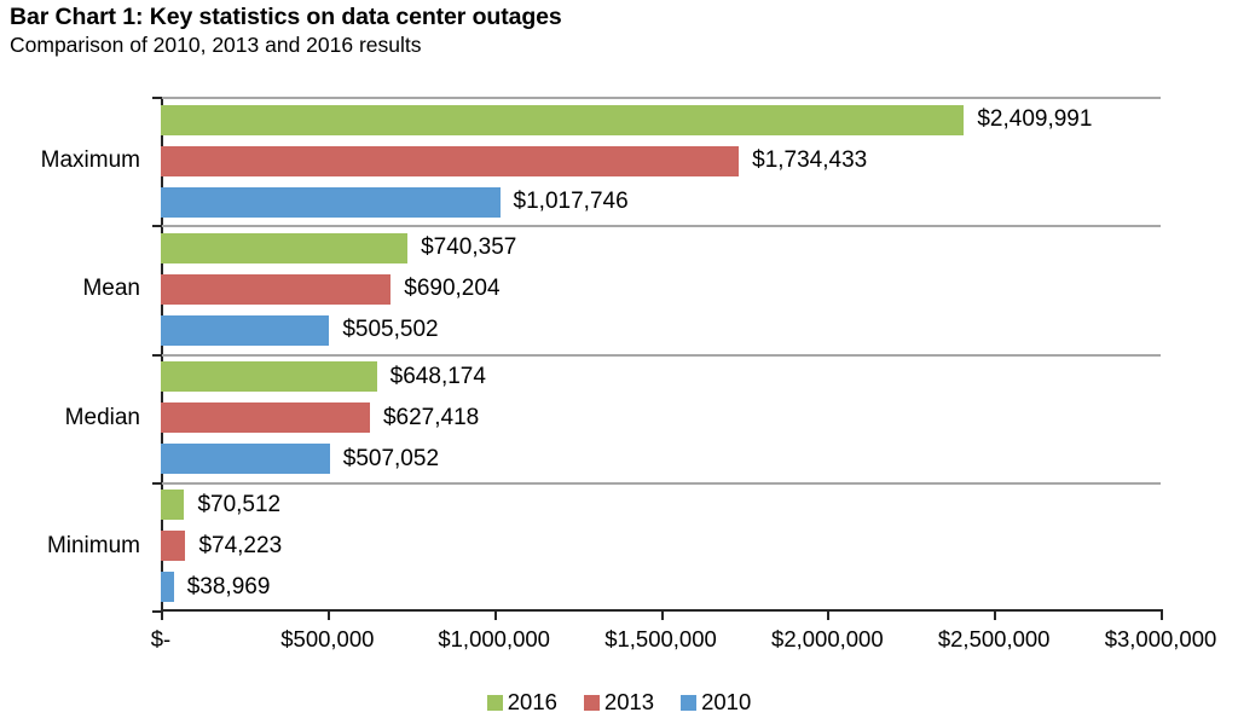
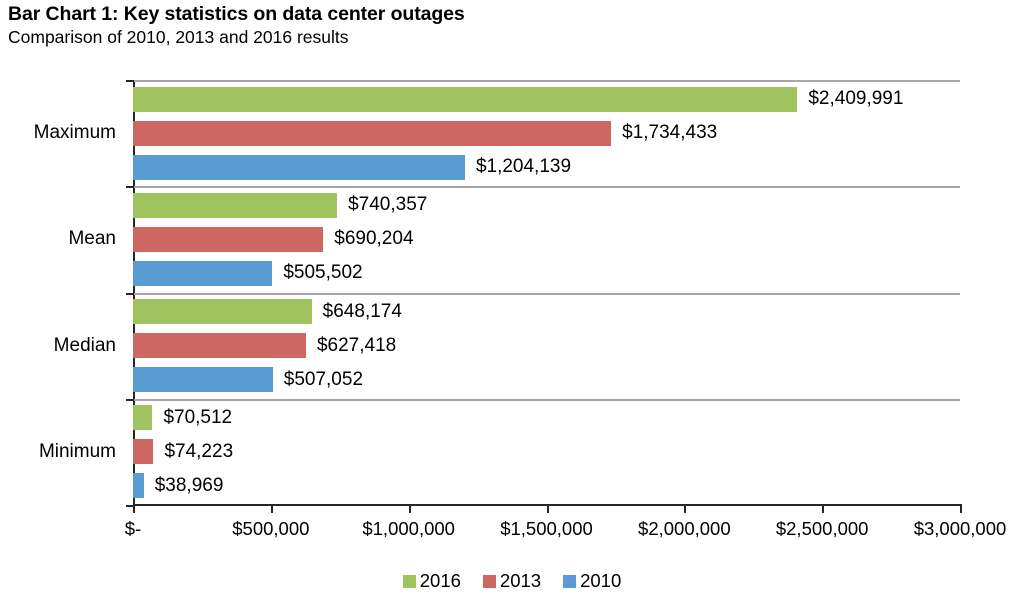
2010/Maximum: $1,017,746 -> $1,204,139
